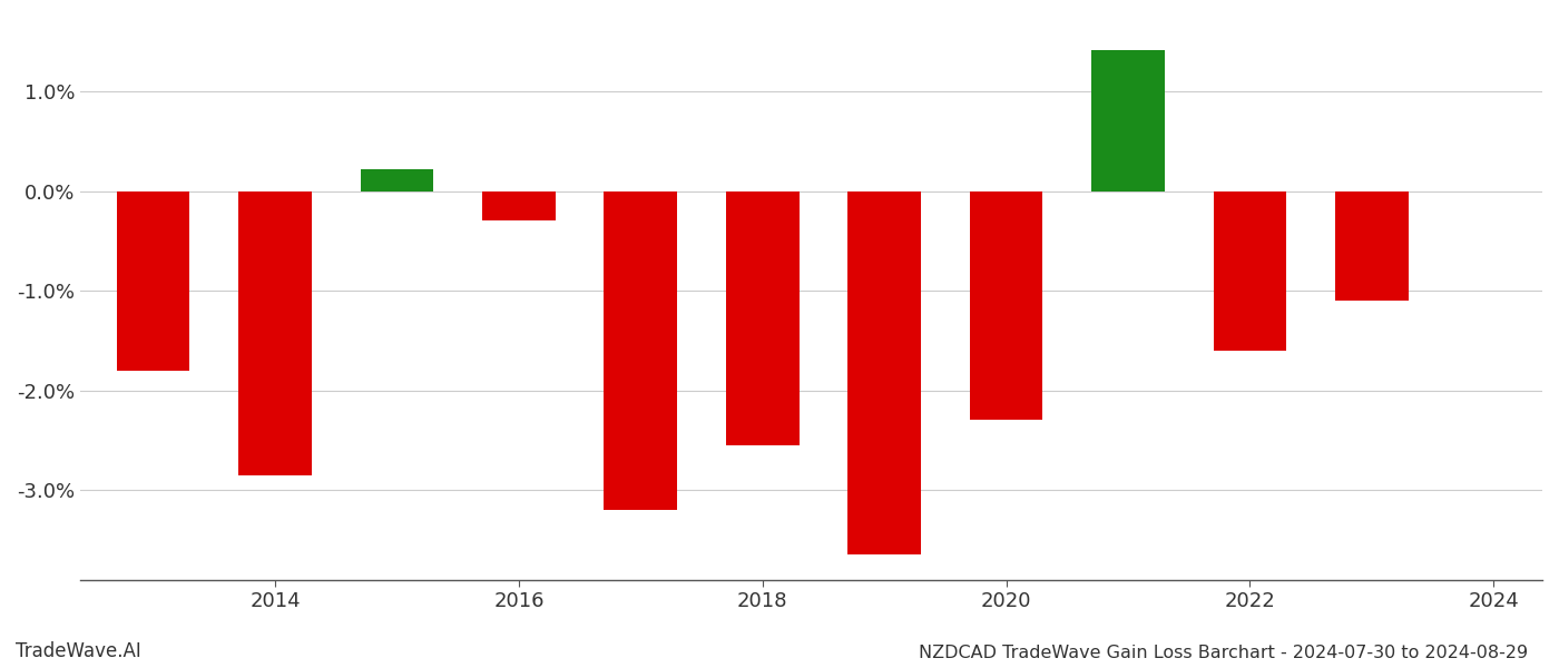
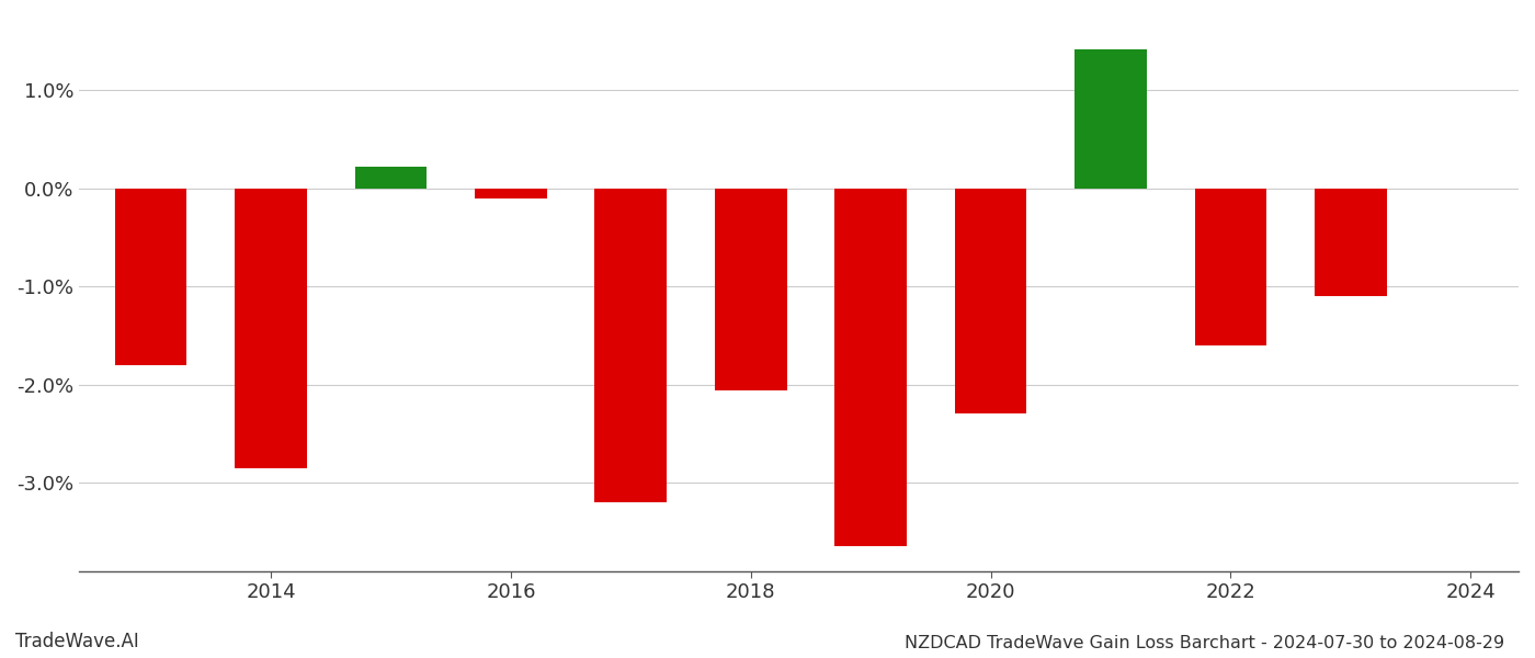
2016: -0.30% -> -0.10%
2018: -2.55% -> -2.06%
